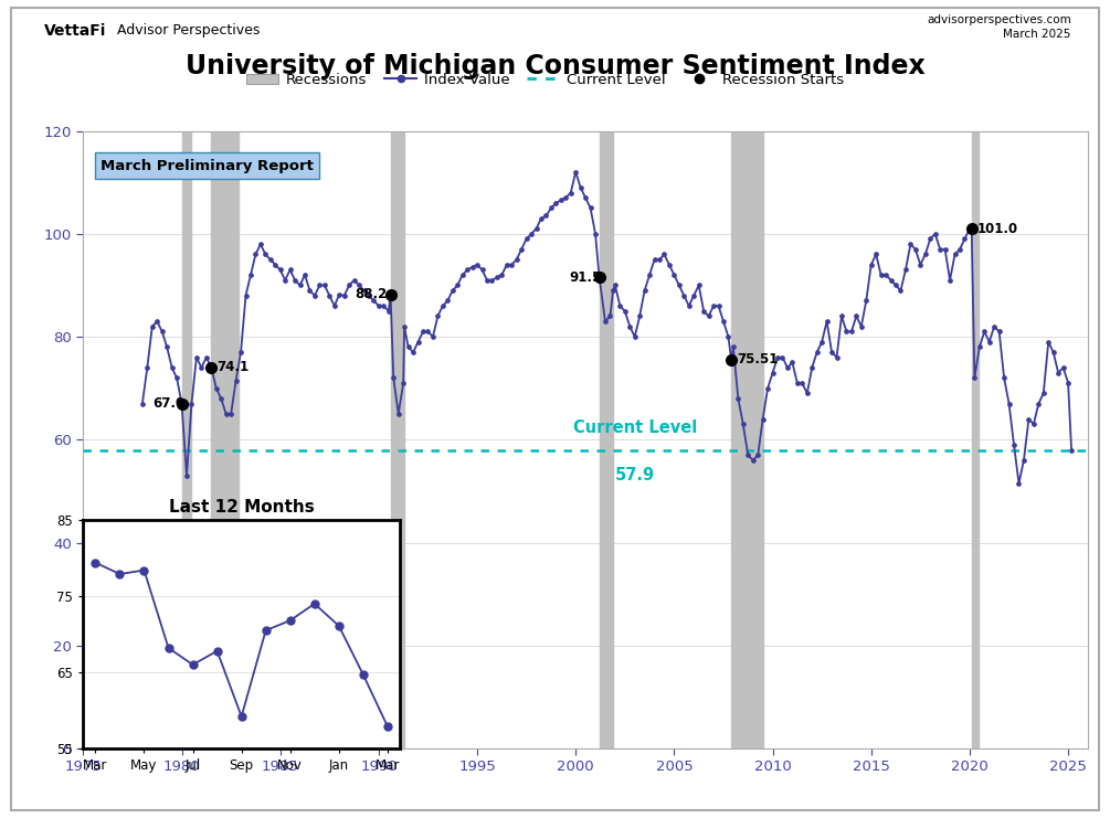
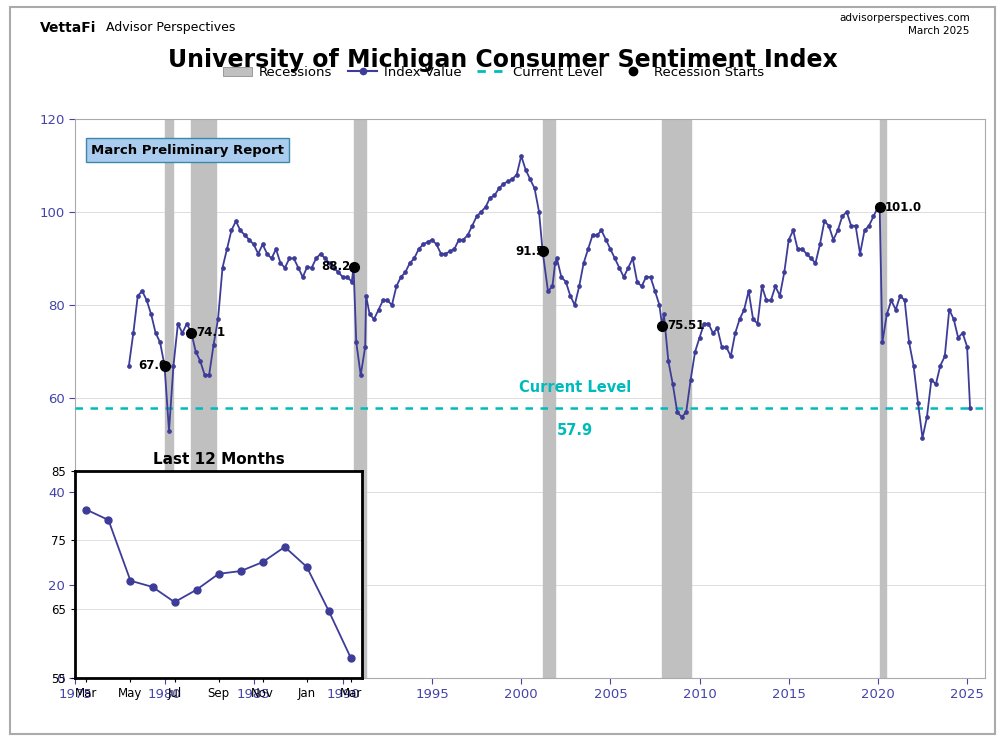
Last 12 Months/May: 78.4 -> 69.1
Last 12 Months/Sep: 59.2 -> 70.1
